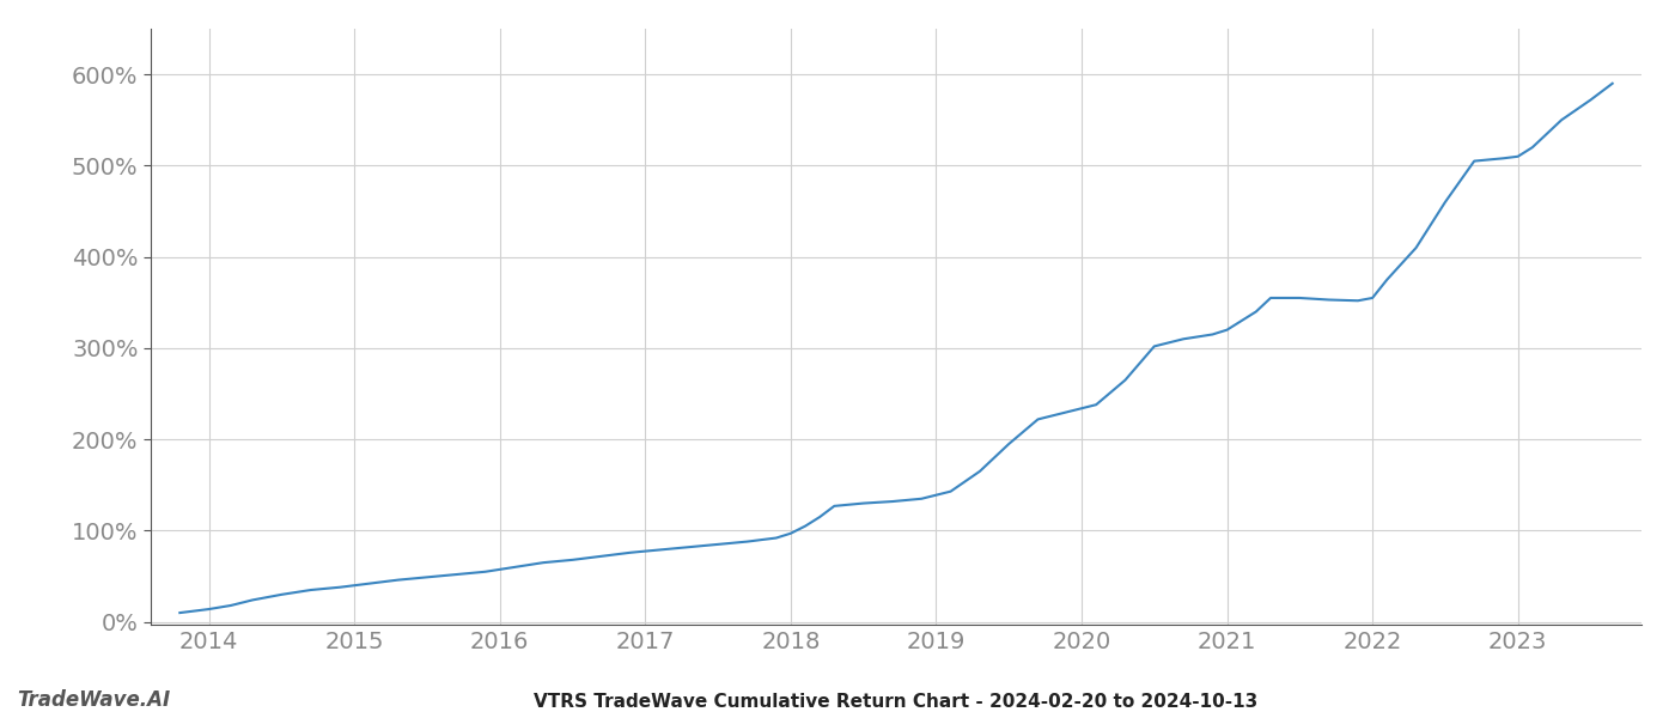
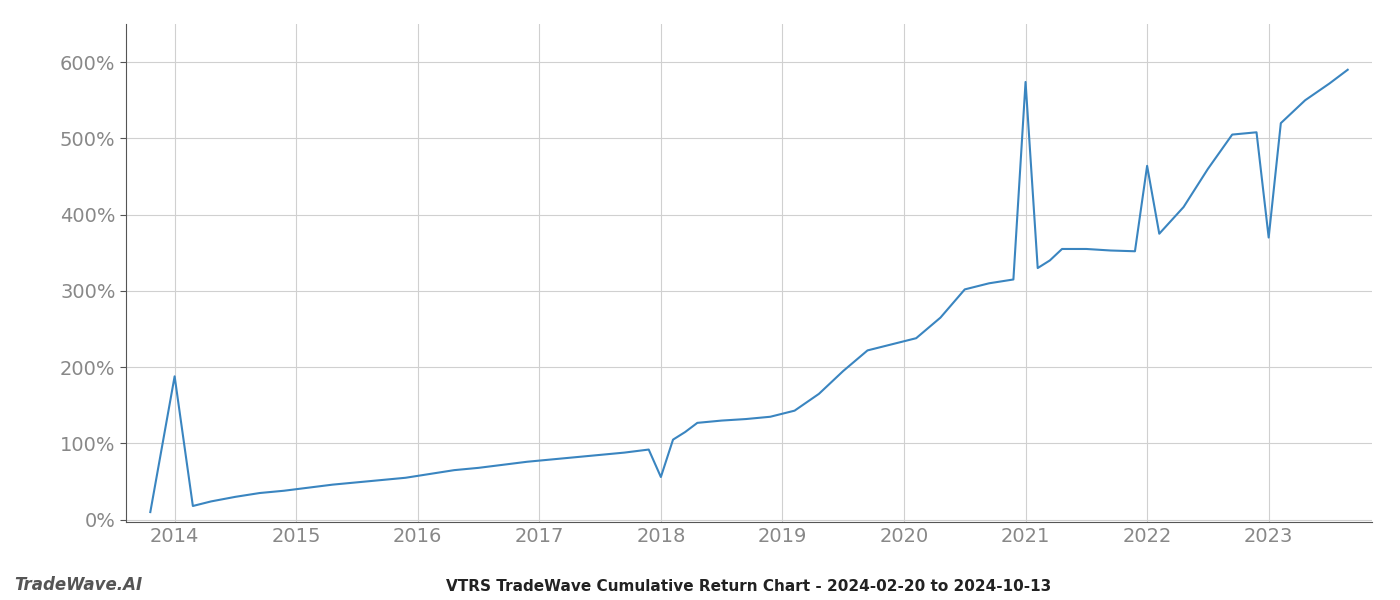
2014: 14% -> 188%
2018: 97% -> 56%
2021: 320% -> 574%
2022: 355% -> 464%
2023: 510% -> 370%
